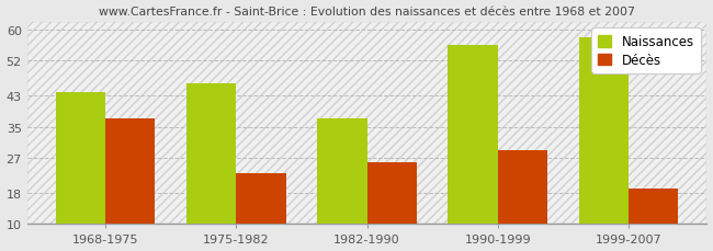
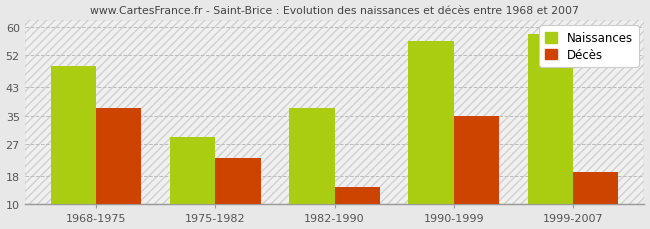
Naissances/1968-1975: 44 -> 49
Naissances/1975-1982: 46 -> 29
Décès/1982-1990: 26 -> 15
Décès/1990-1999: 29 -> 35
